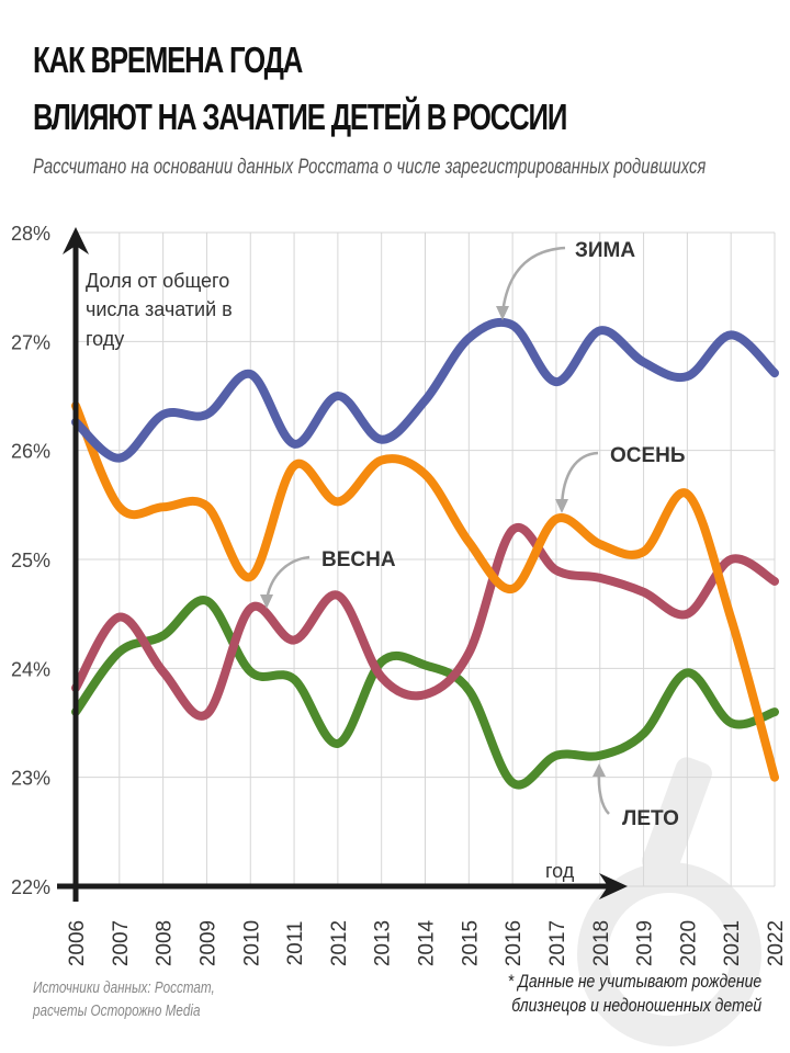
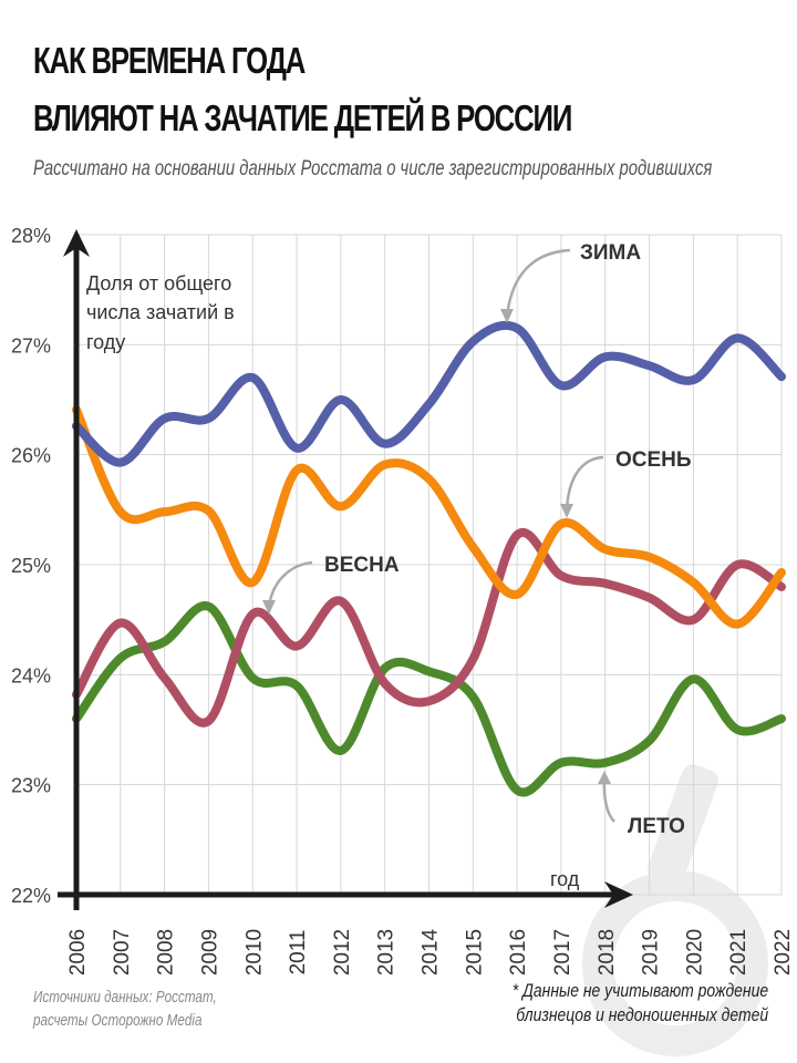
ЗИМА/2018: 27.1% -> 26.9%
ОСЕНЬ/2020: 25.6% -> 24.8%
ОСЕНЬ/2022: 23.0% -> 24.9%
